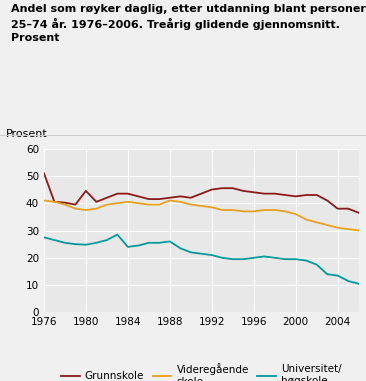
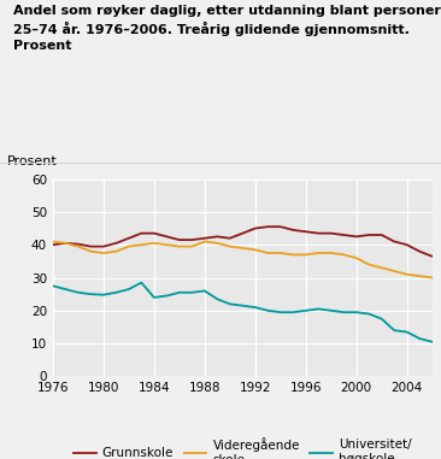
Grunnskole/1976: 51.0 -> 40.0
Grunnskole/1980: 44.5 -> 39.5
Grunnskole/2004: 38.0 -> 40.0
